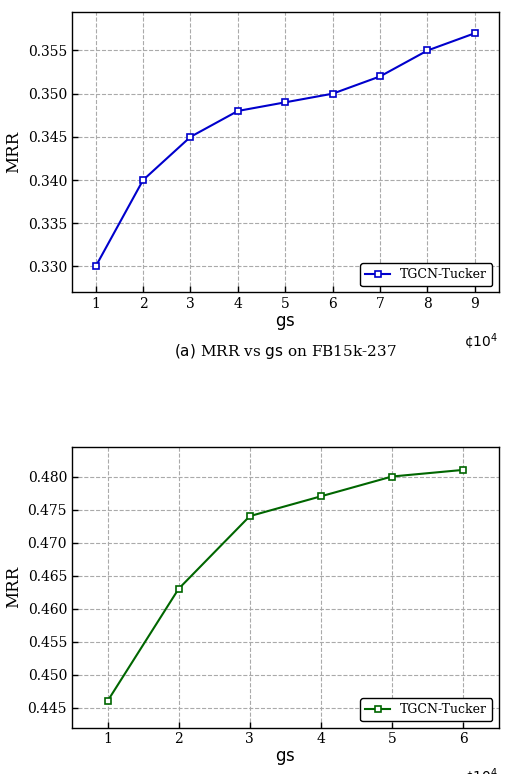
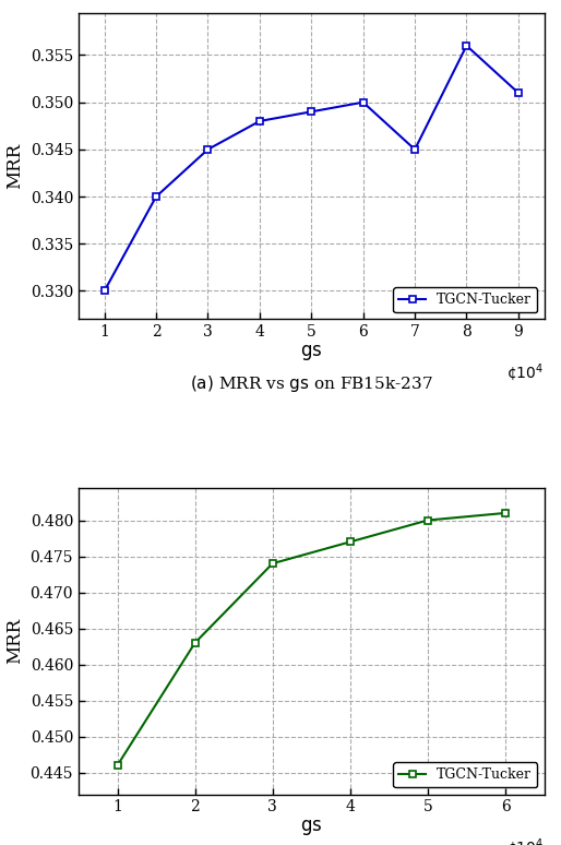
7: 0.352 -> 0.345
8: 0.355 -> 0.356
9: 0.357 -> 0.351
